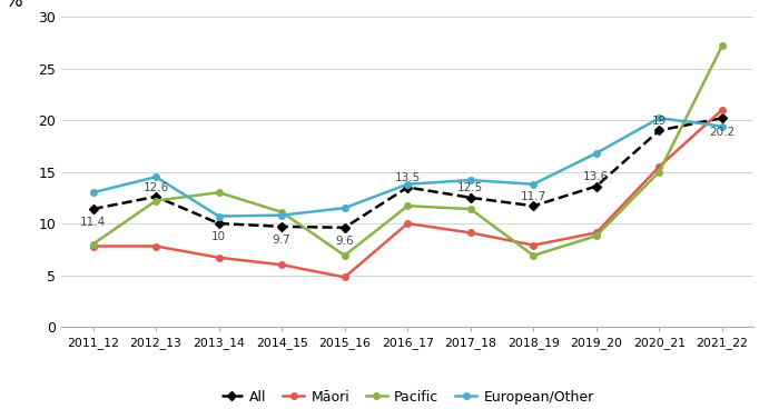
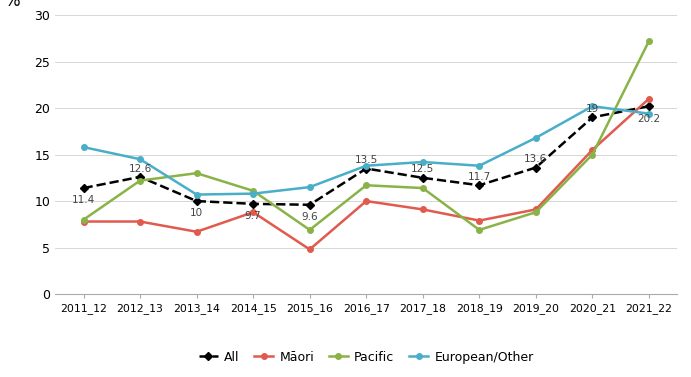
European/Other/2011_12: 13.0 -> 15.8
Māori/2014_15: 6.0 -> 8.8
